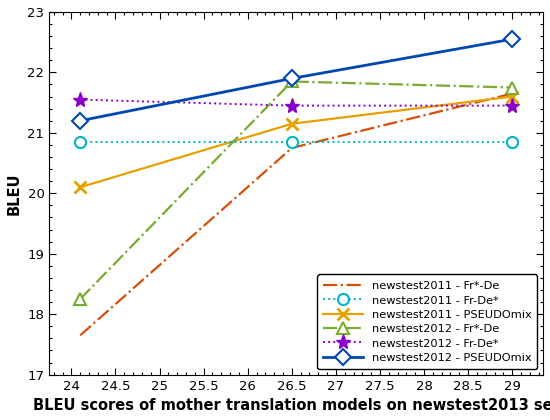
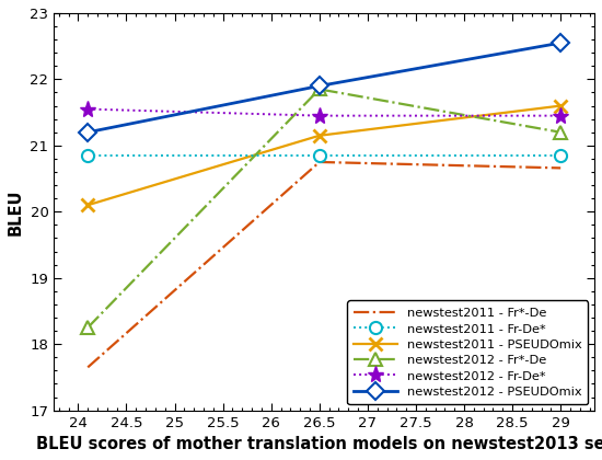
newstest2011 - Fr*-De/29: 21.65 -> 20.66
newstest2012 - Fr*-De/29: 21.75 -> 21.20
